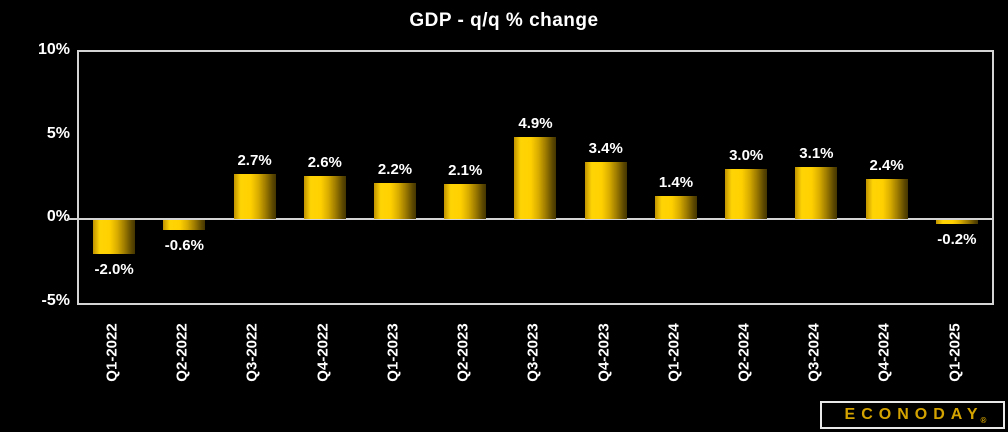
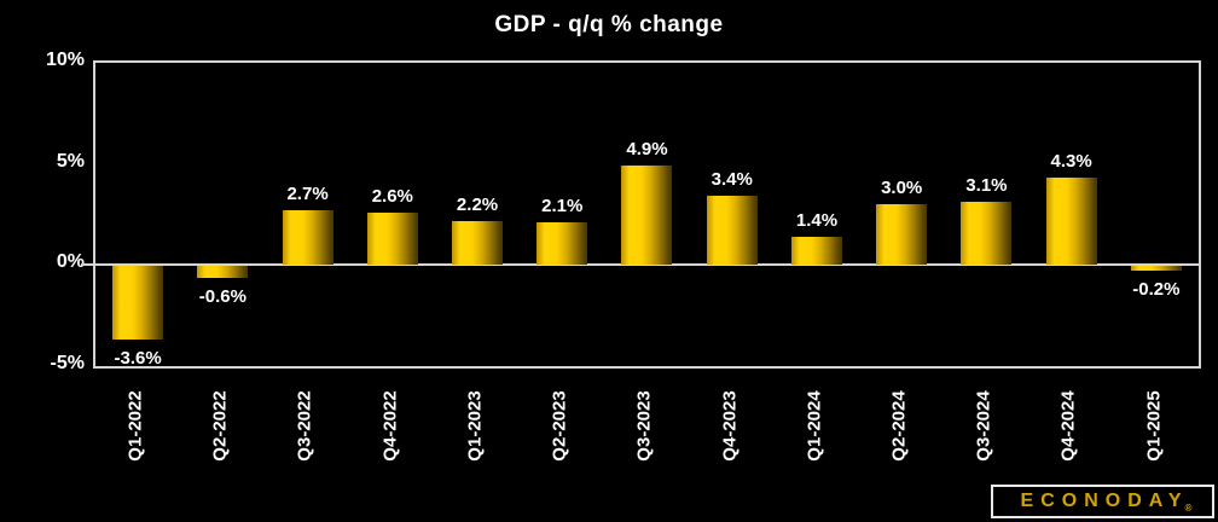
Q1-2022: -2.0% -> -3.6%
Q4-2024: 2.4% -> 4.3%
